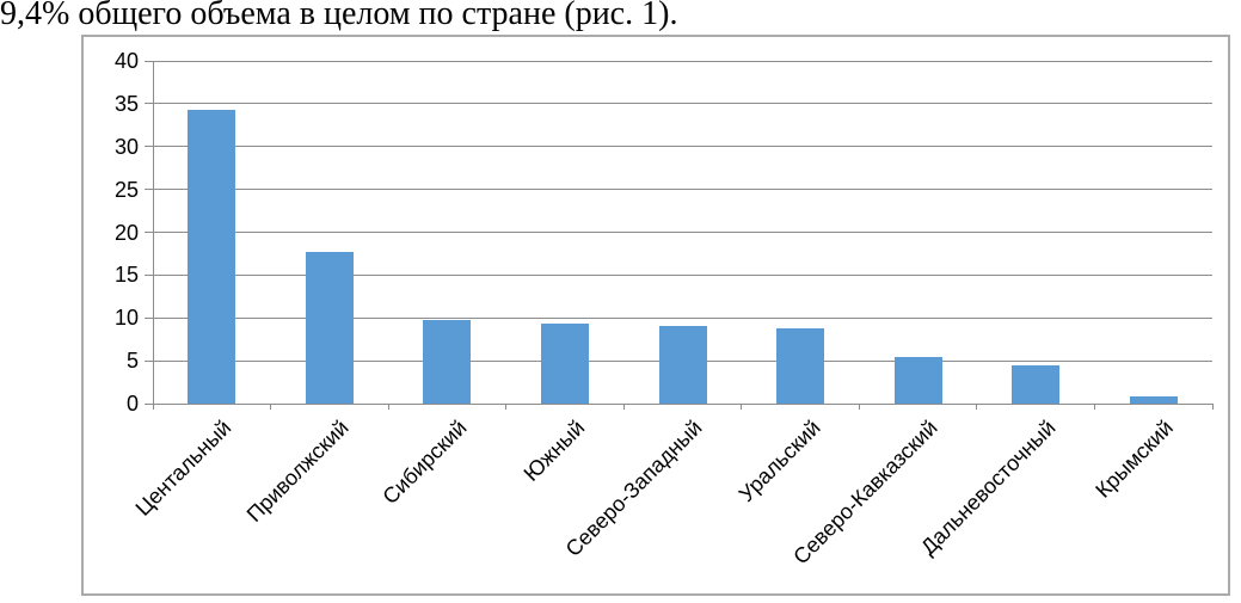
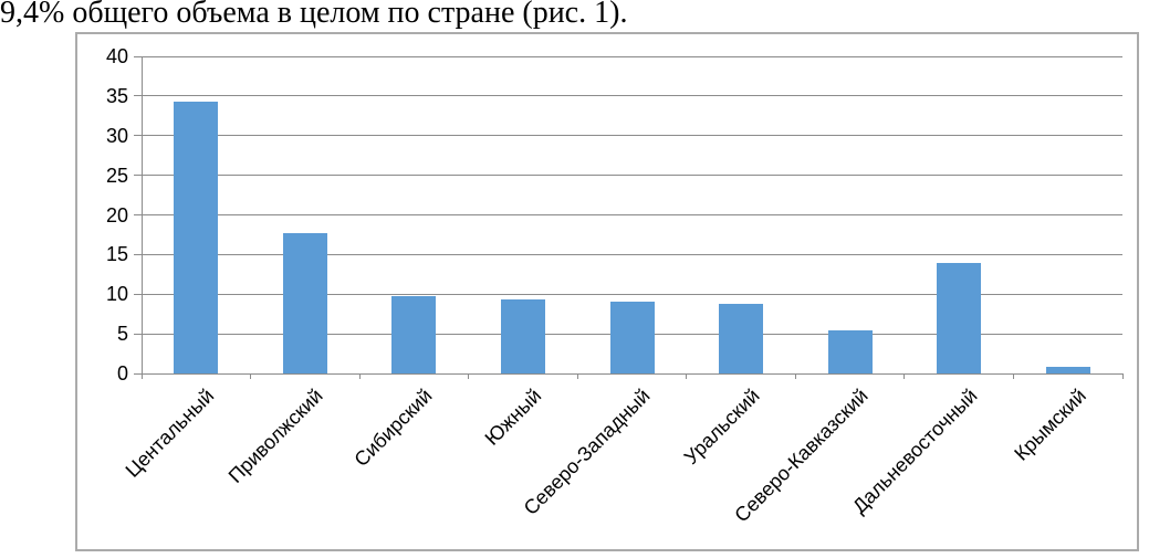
Дальневосточный: 4 -> 14
